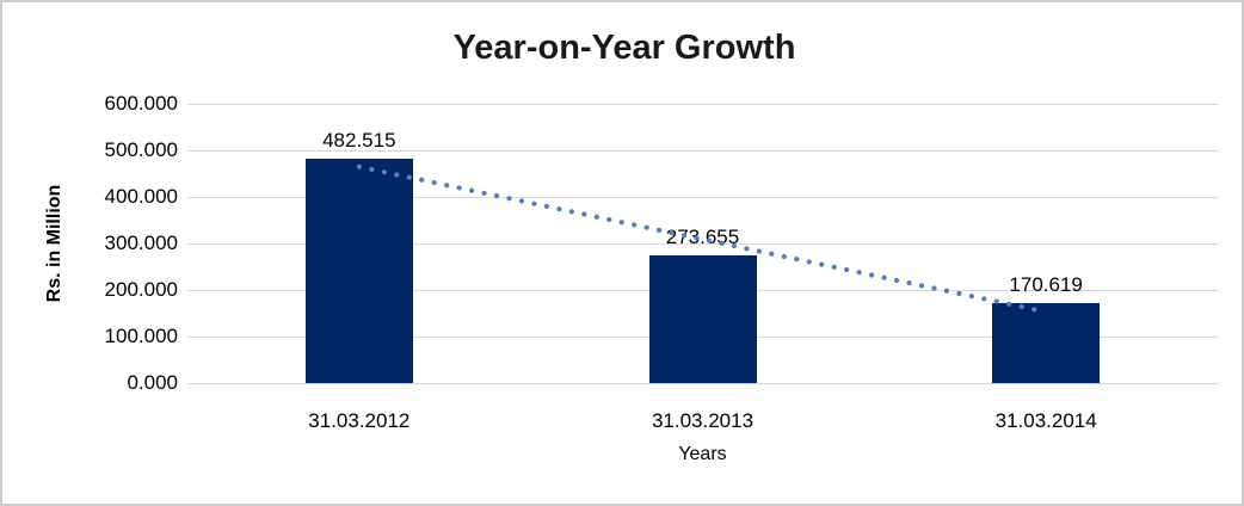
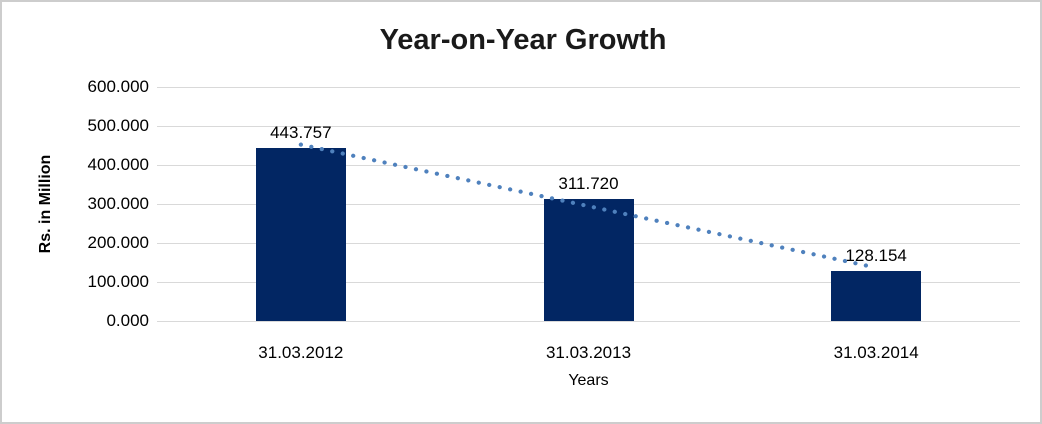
31.03.2012: 482.515 -> 443.757
31.03.2013: 273.655 -> 311.720
31.03.2014: 170.619 -> 128.154
